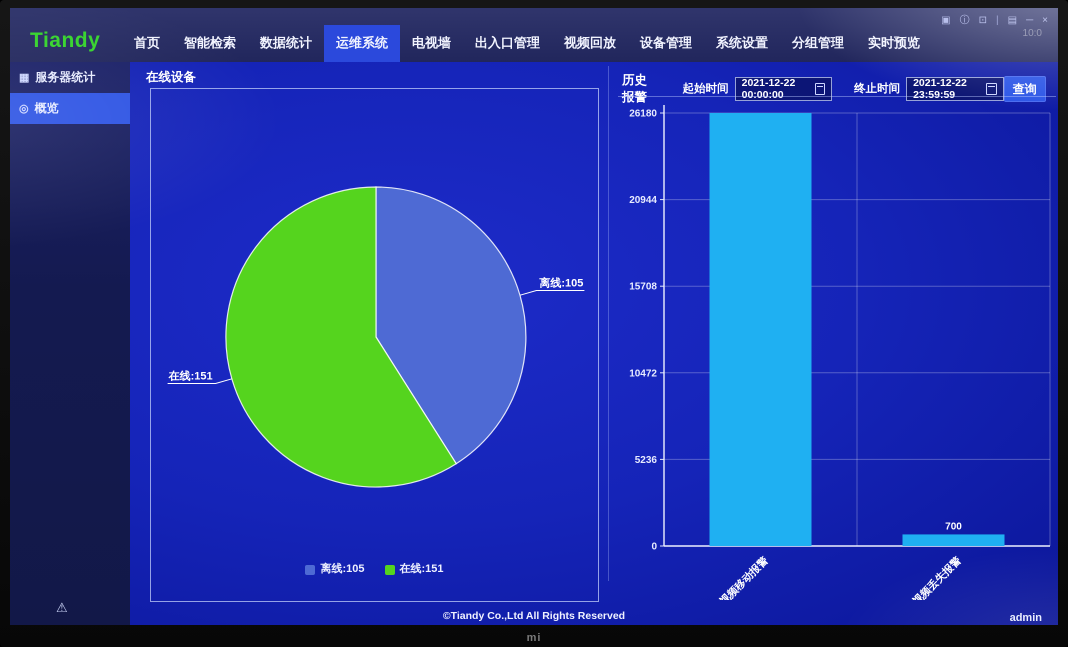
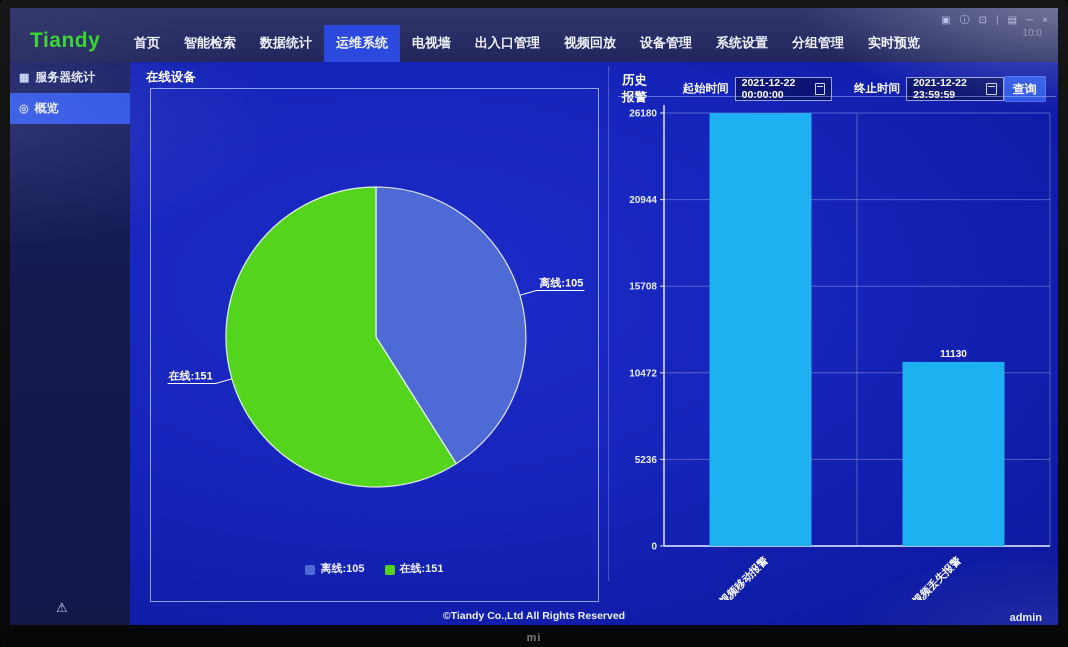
历史报警/视频丢失报警: 700 -> 11130
